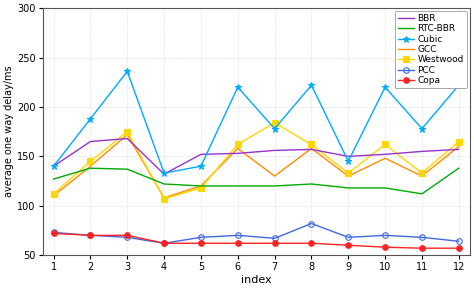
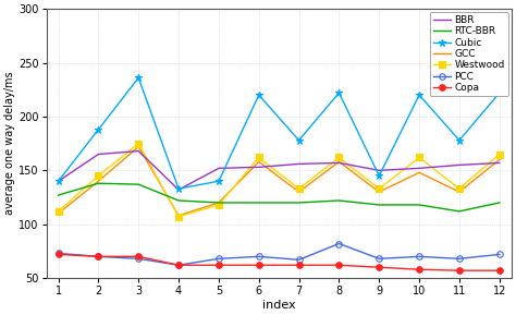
Westwood/7: 184 -> 133
RTC-BBR/12: 138 -> 120
PCC/12: 64 -> 72
